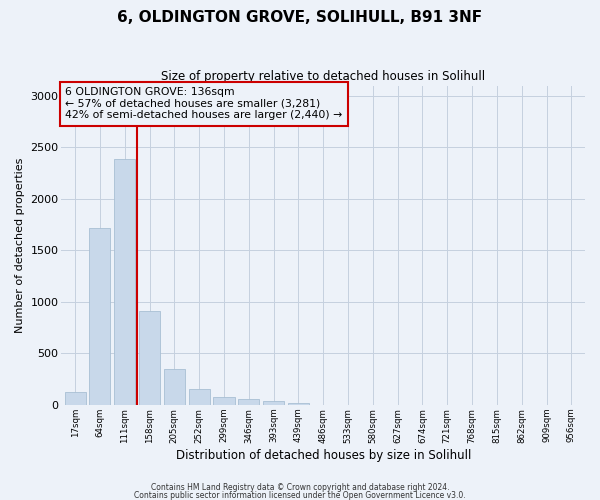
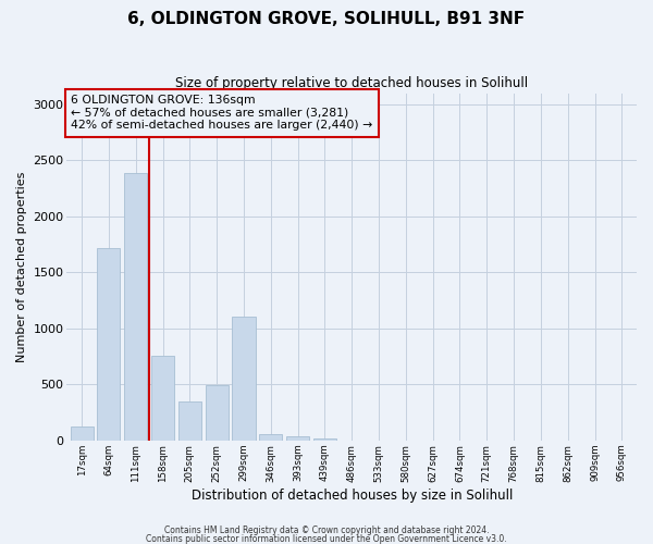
158sqm: 910 -> 760
252sqm: 160 -> 490
299sqm: 80 -> 1110
